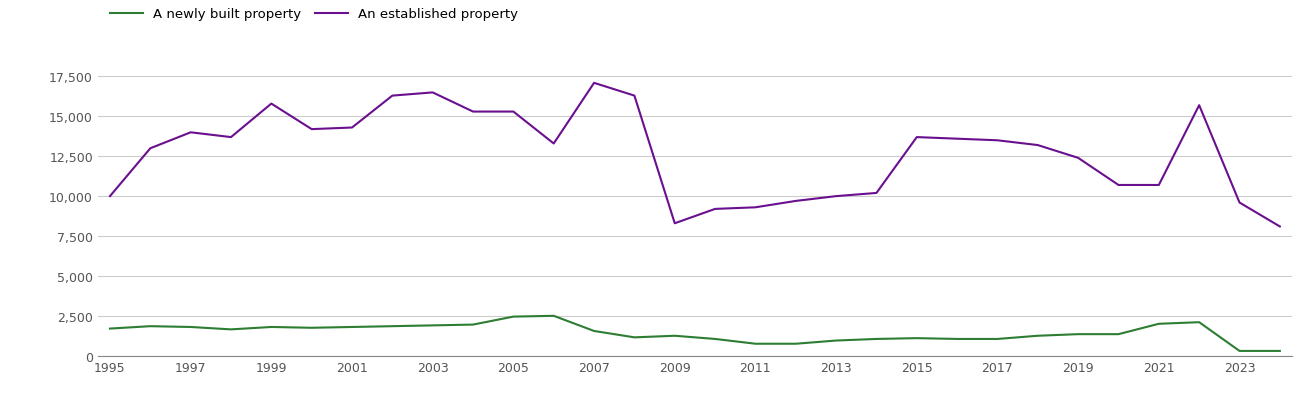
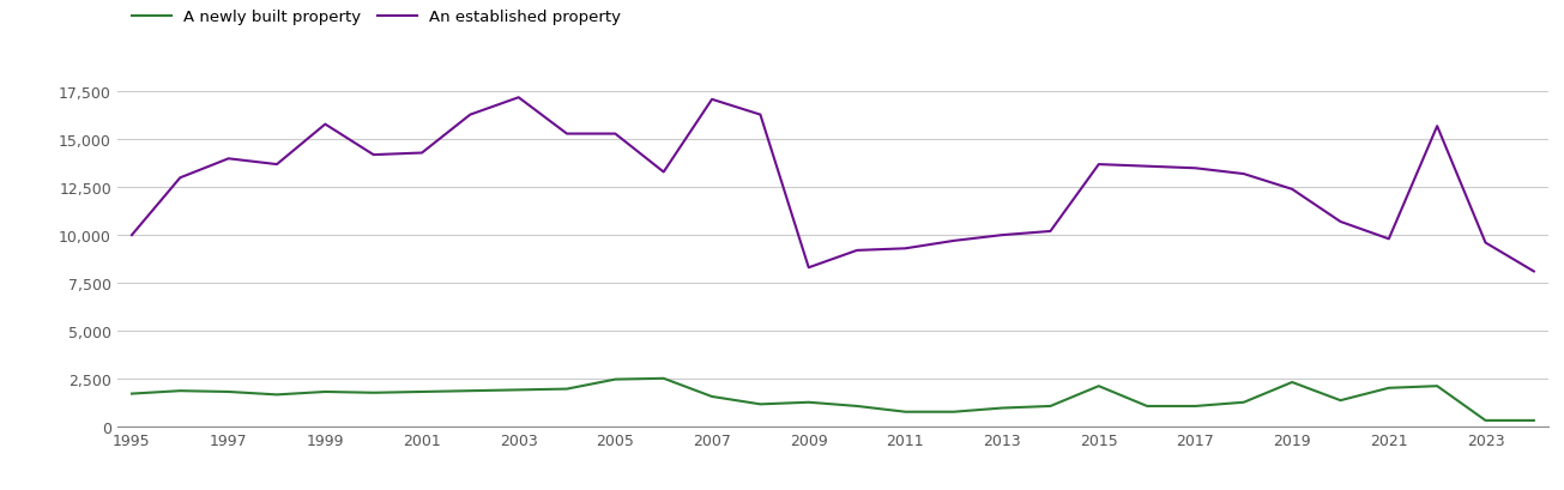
An established property/2003: 16,500 -> 17,200
A newly built property/2015: 1,100 -> 2,100
A newly built property/2019: 1,400 -> 2,300
An established property/2021: 10,700 -> 9,800
